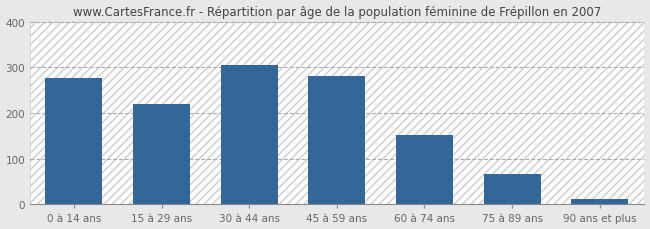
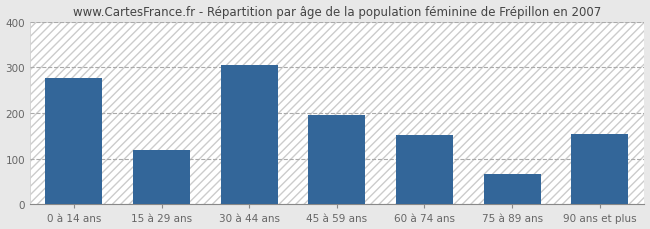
15 à 29 ans: 220 -> 120
45 à 59 ans: 280 -> 195
90 ans et plus: 11 -> 155
